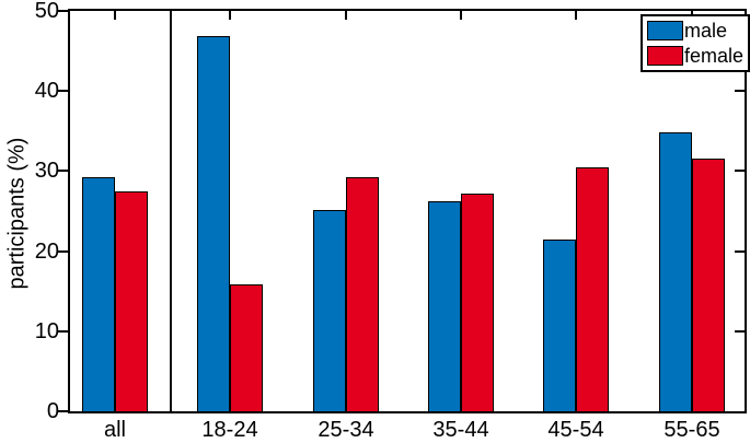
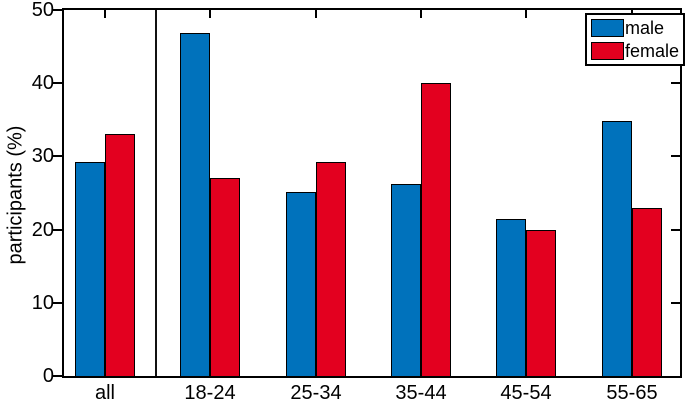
female/all: 27 -> 33
female/18-24: 16 -> 27
female/35-44: 27 -> 40
female/45-54: 30 -> 20
female/55-65: 32 -> 23
